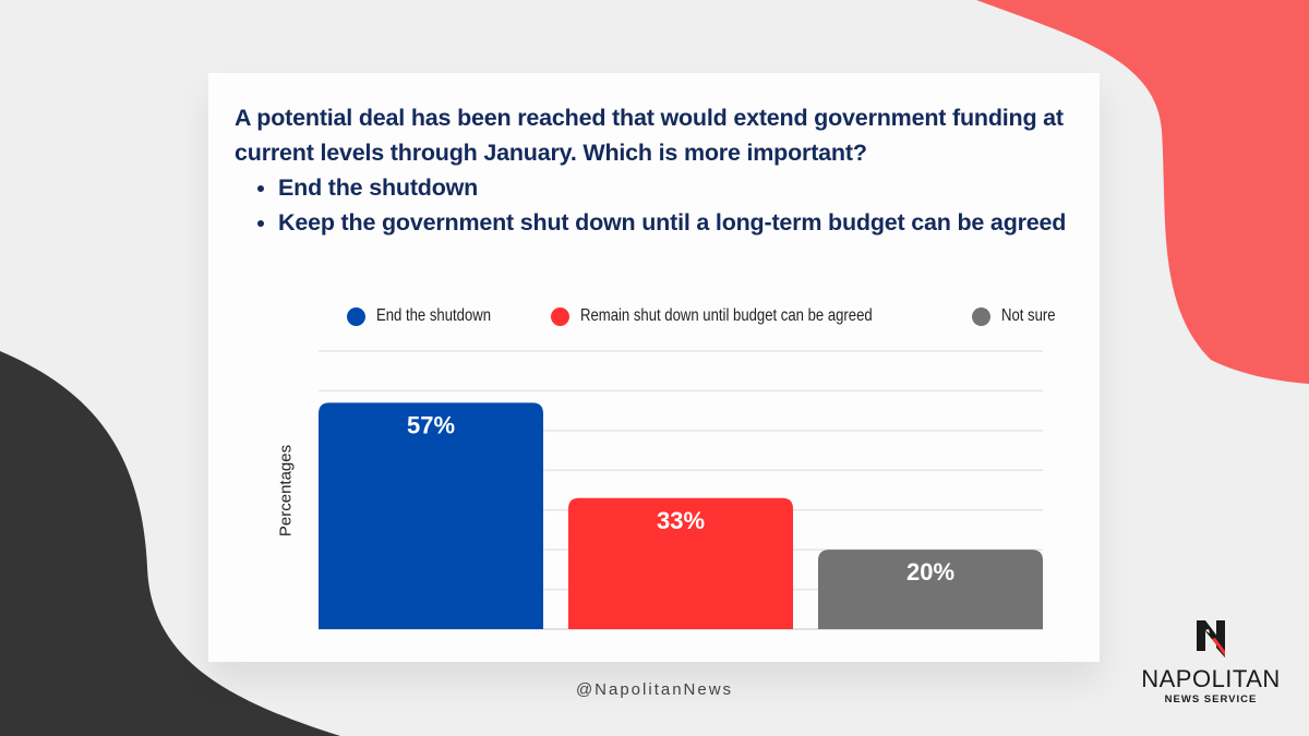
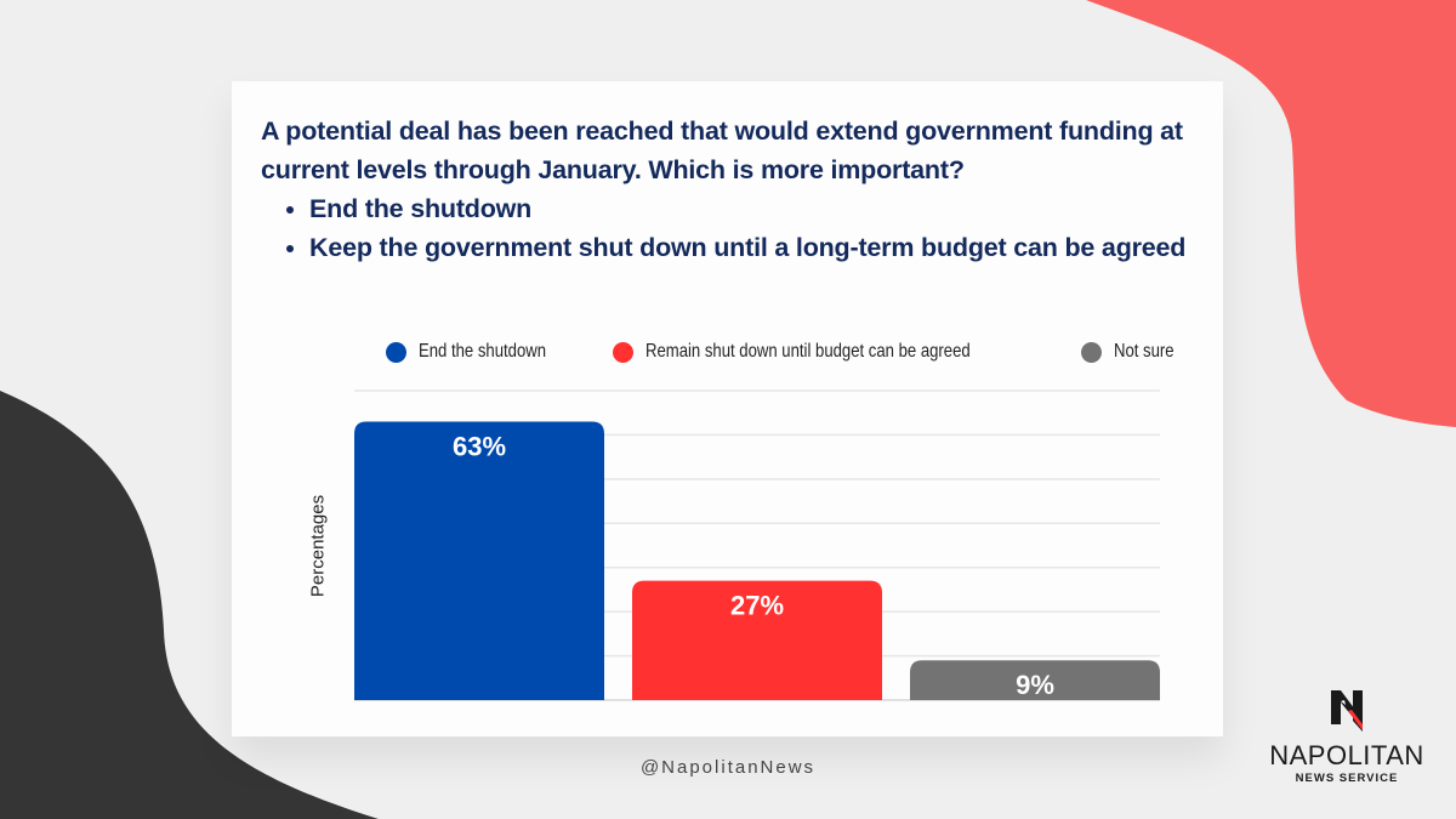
End the shutdown: 57% -> 63%
Remain shut down until budget can be agreed: 33% -> 27%
Not sure: 20% -> 9%
